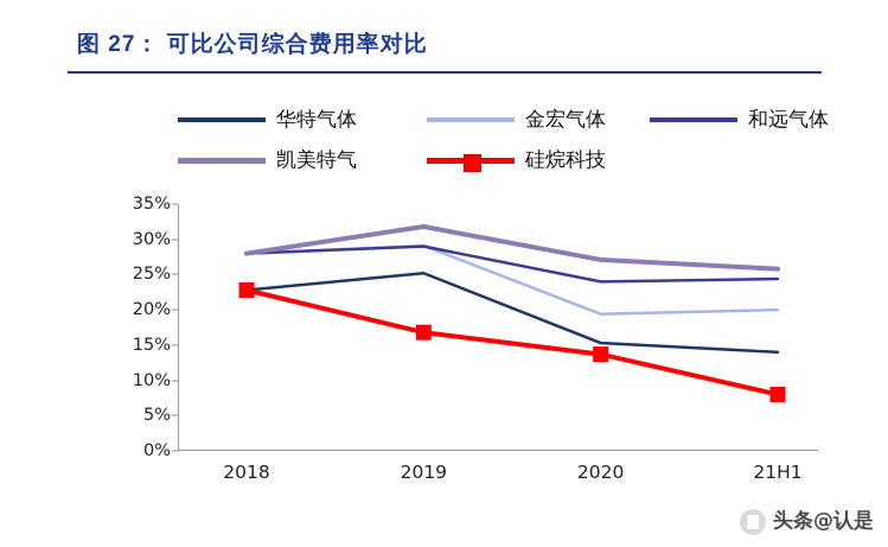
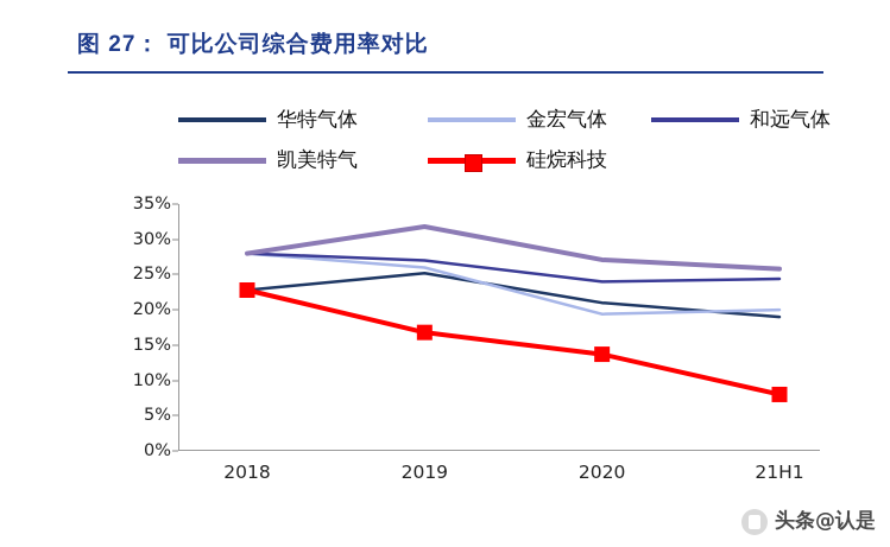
金宏气体/2019: 29% -> 26%
和远气体/2019: 29% -> 27%
华特气体/2020: 15% -> 21%
华特气体/21H1: 14% -> 19%
